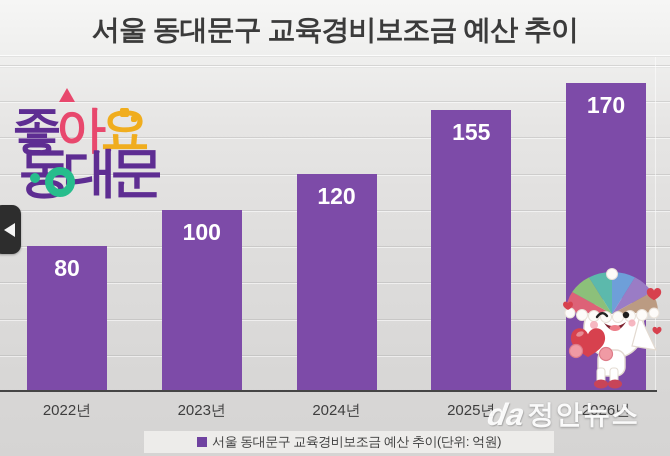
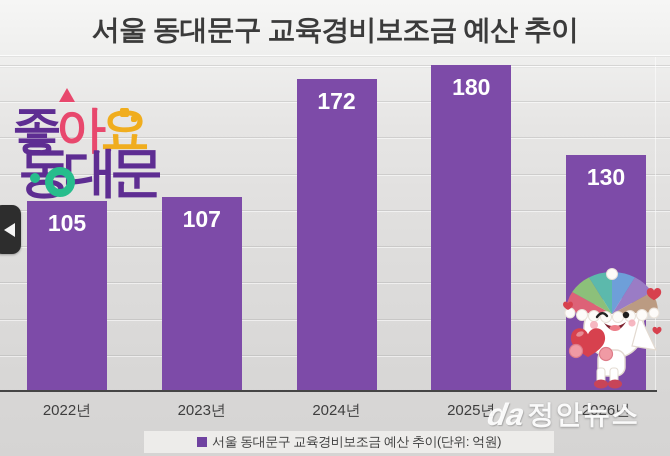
2022년: 80 -> 105
2023년: 100 -> 107
2024년: 120 -> 172
2025년: 155 -> 180
2026년: 170 -> 130
